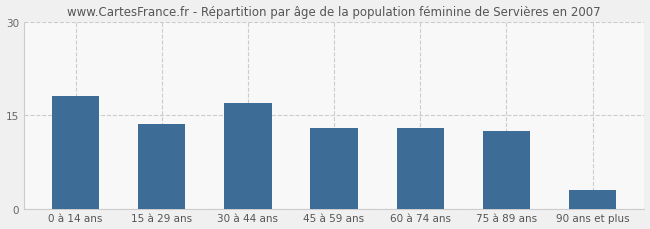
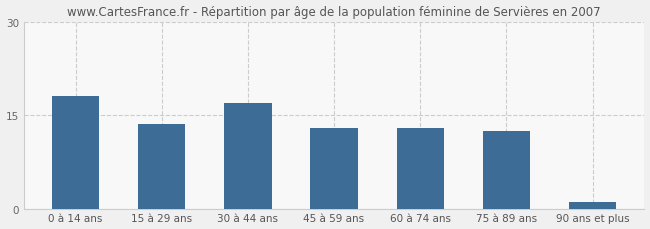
90 ans et plus: 3.0 -> 1.0
